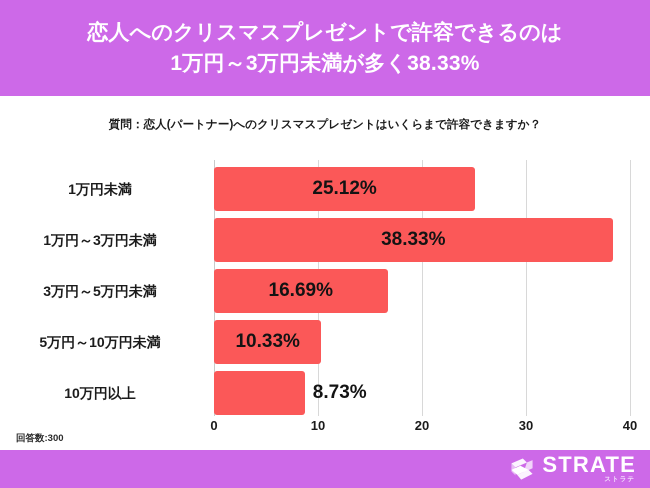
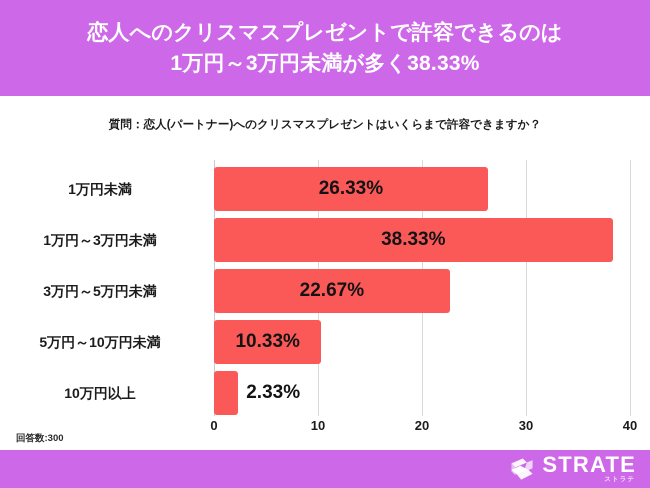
1万円未満: 25.12% -> 26.33%
3万円～5万円未満: 16.69% -> 22.67%
10万円以上: 8.73% -> 2.33%
